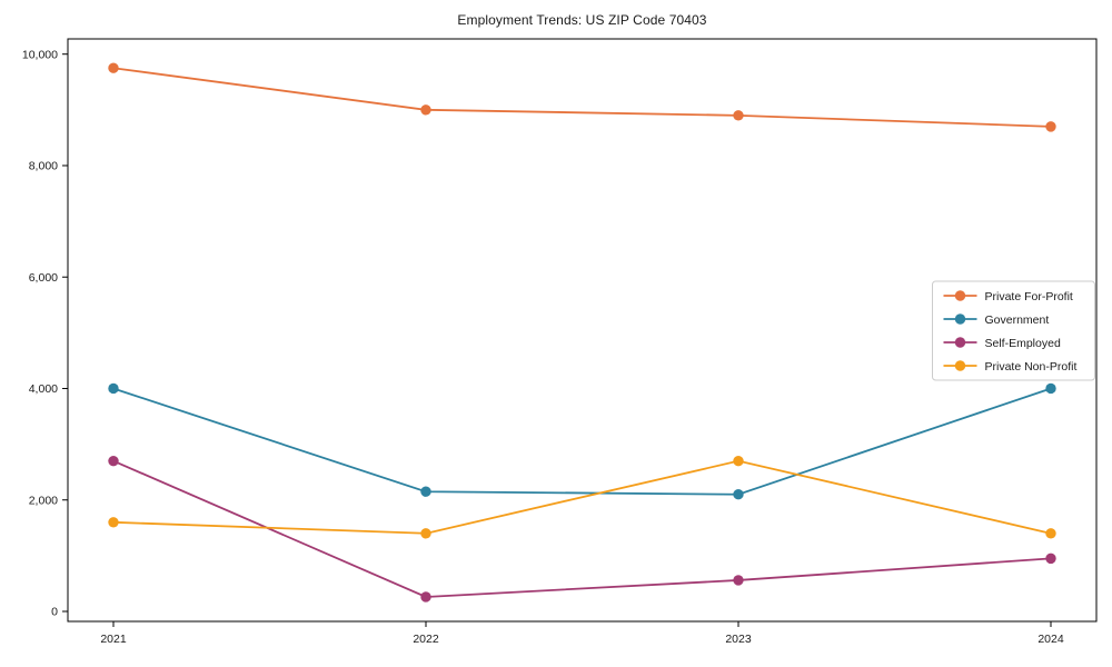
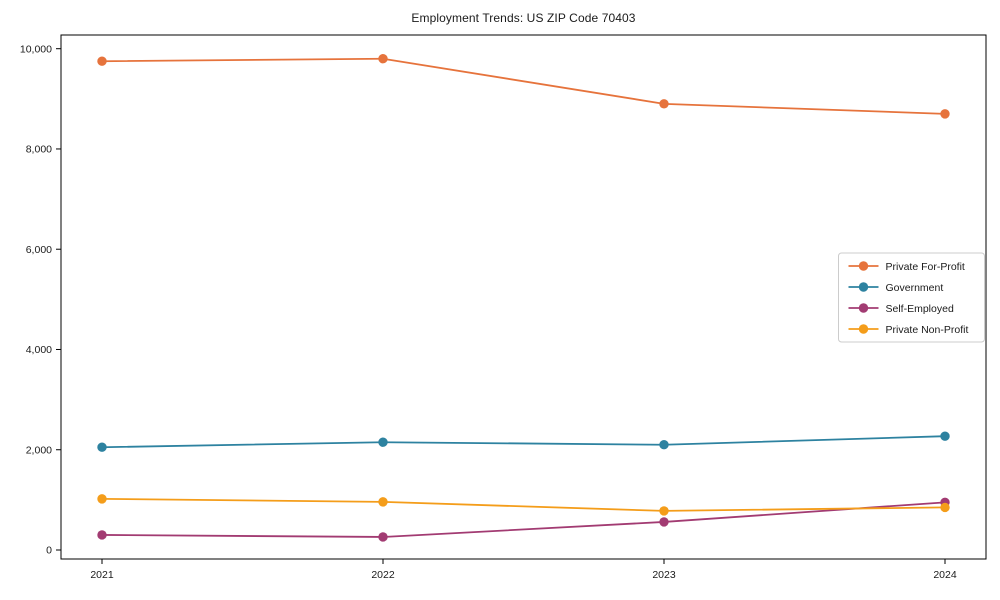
Government/2021: 4000 -> 2000
Self-Employed/2021: 2700 -> 300
Private Non-Profit/2021: 1600 -> 1000
Private For-Profit/2022: 9000 -> 9800
Private Non-Profit/2022: 1400 -> 1000
Private Non-Profit/2023: 2700 -> 800
Government/2024: 4000 -> 2300
Private Non-Profit/2024: 1400 -> 800
